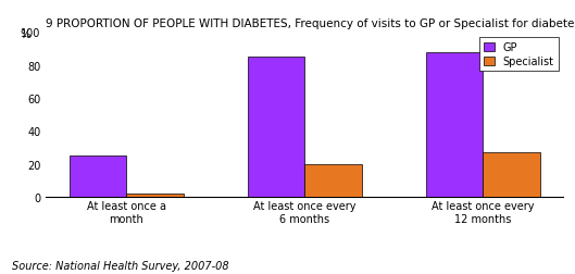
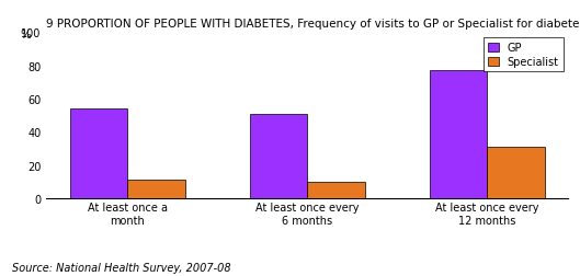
GP/At least once a month: 25 -> 54
Specialist/At least once a month: 2 -> 11
GP/At least once every 6 months: 85 -> 51
Specialist/At least once every 6 months: 20 -> 10
GP/At least once every 12 months: 88 -> 77
Specialist/At least once every 12 months: 27 -> 31
